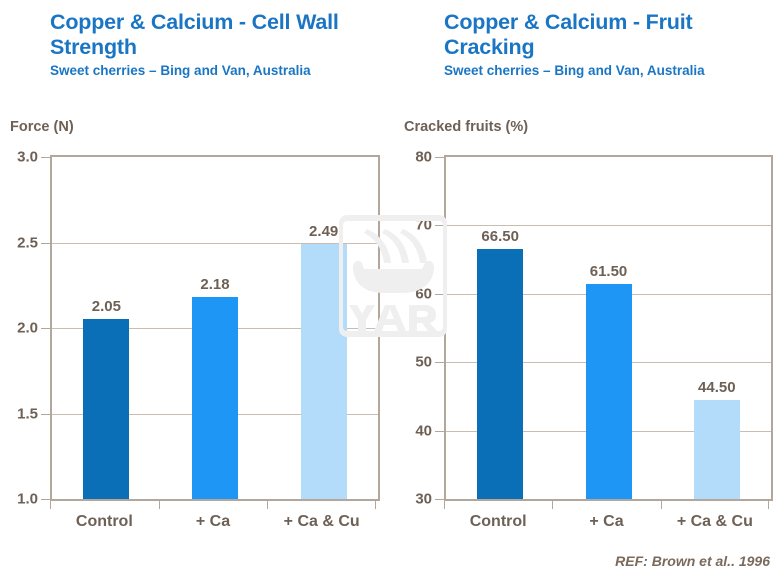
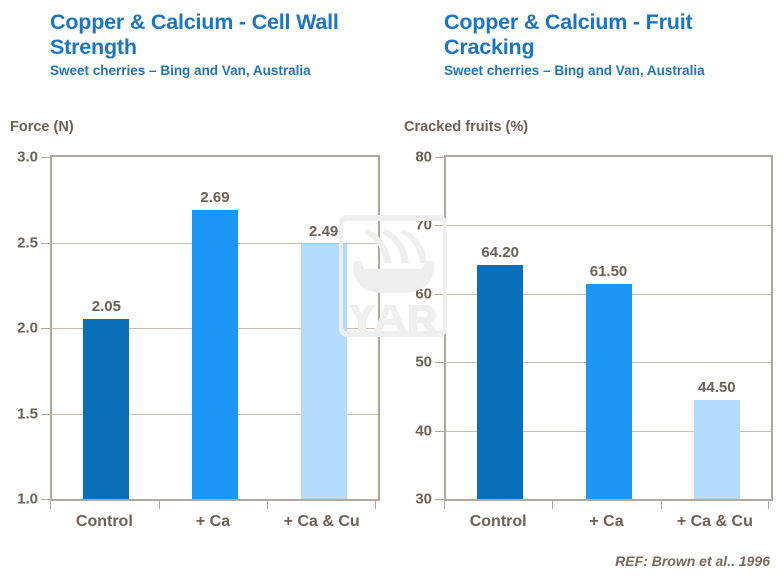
Copper & Calcium - Cell Wall Strength/+ Ca: 2.18 -> 2.69
Copper & Calcium - Fruit Cracking/Control: 66.50 -> 64.20
